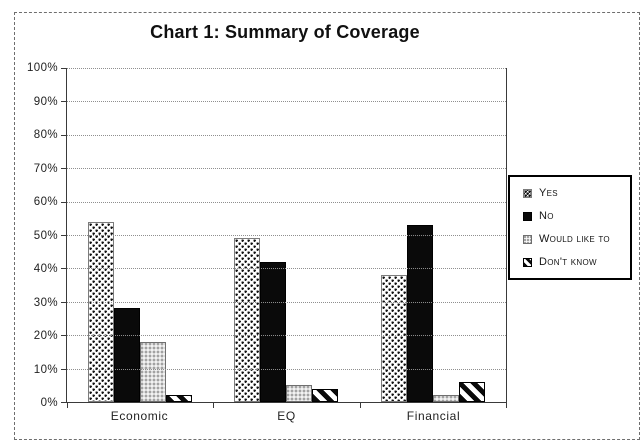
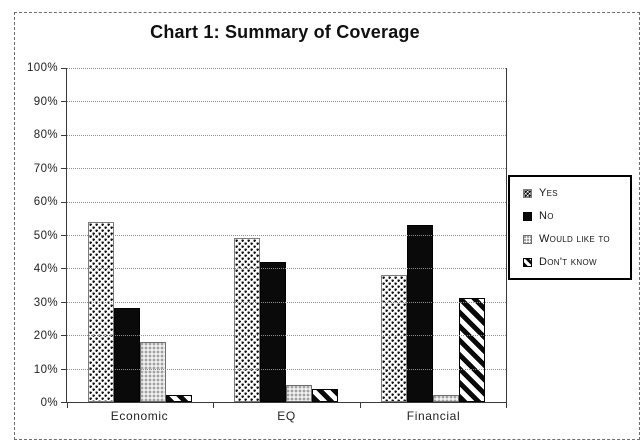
Don't know/Financial: 6% -> 31%
